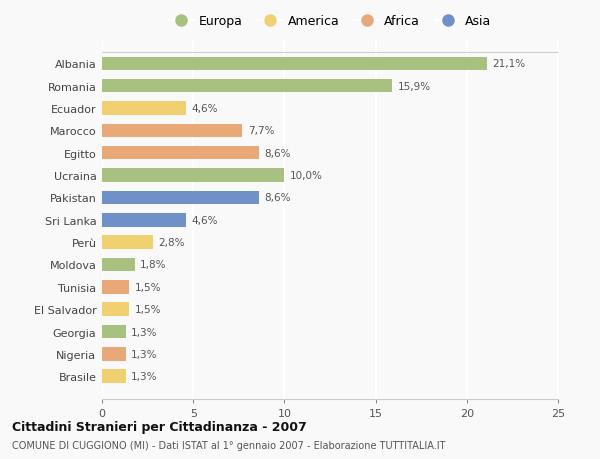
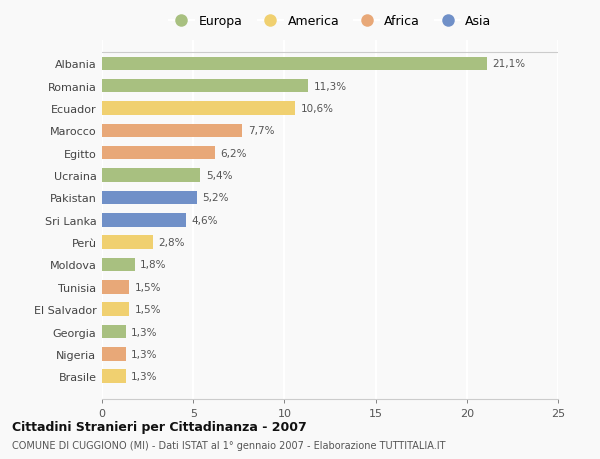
Romania: 15,9% -> 11,3%
Ecuador: 4,6% -> 10,6%
Egitto: 8,6% -> 6,2%
Ucraina: 10,0% -> 5,4%
Pakistan: 8,6% -> 5,2%
